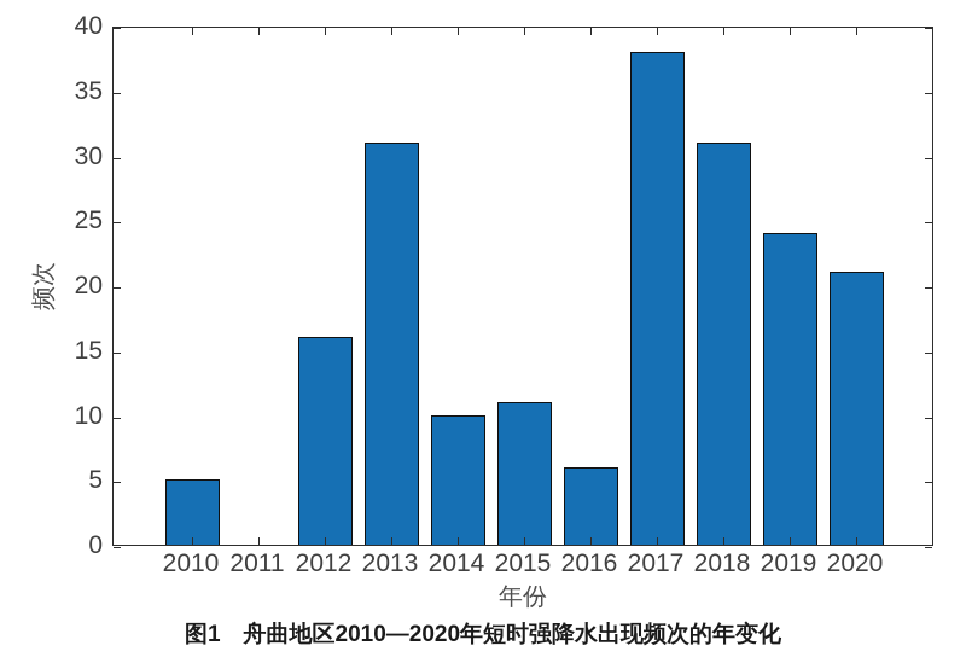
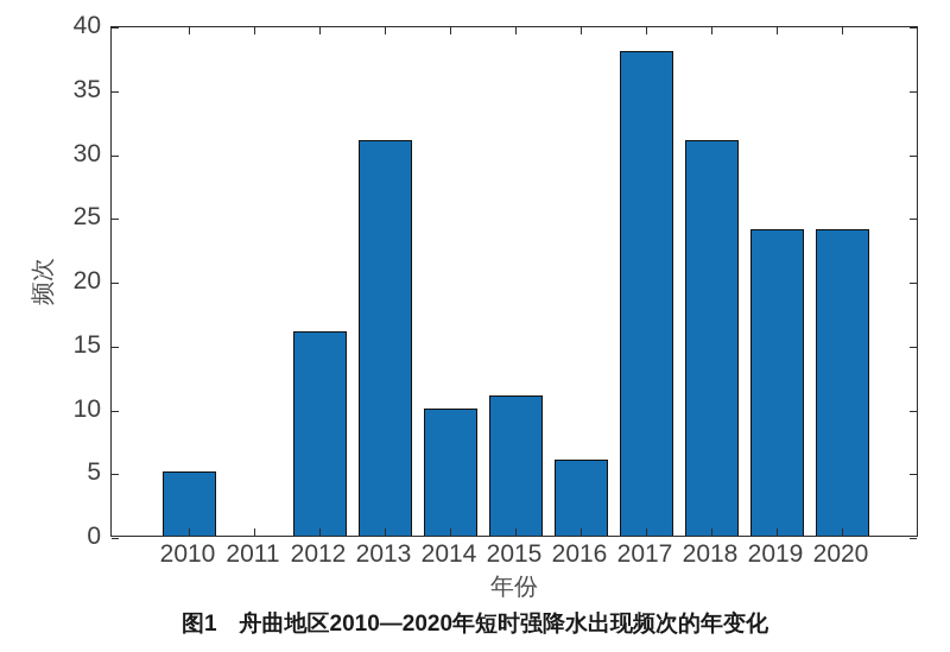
2020: 21 -> 24
